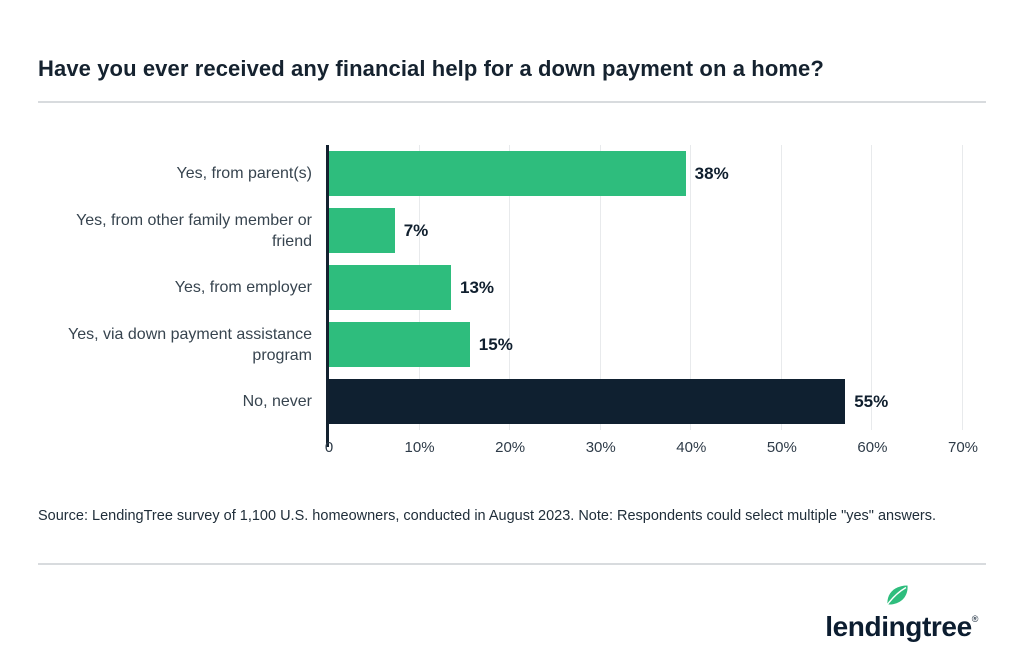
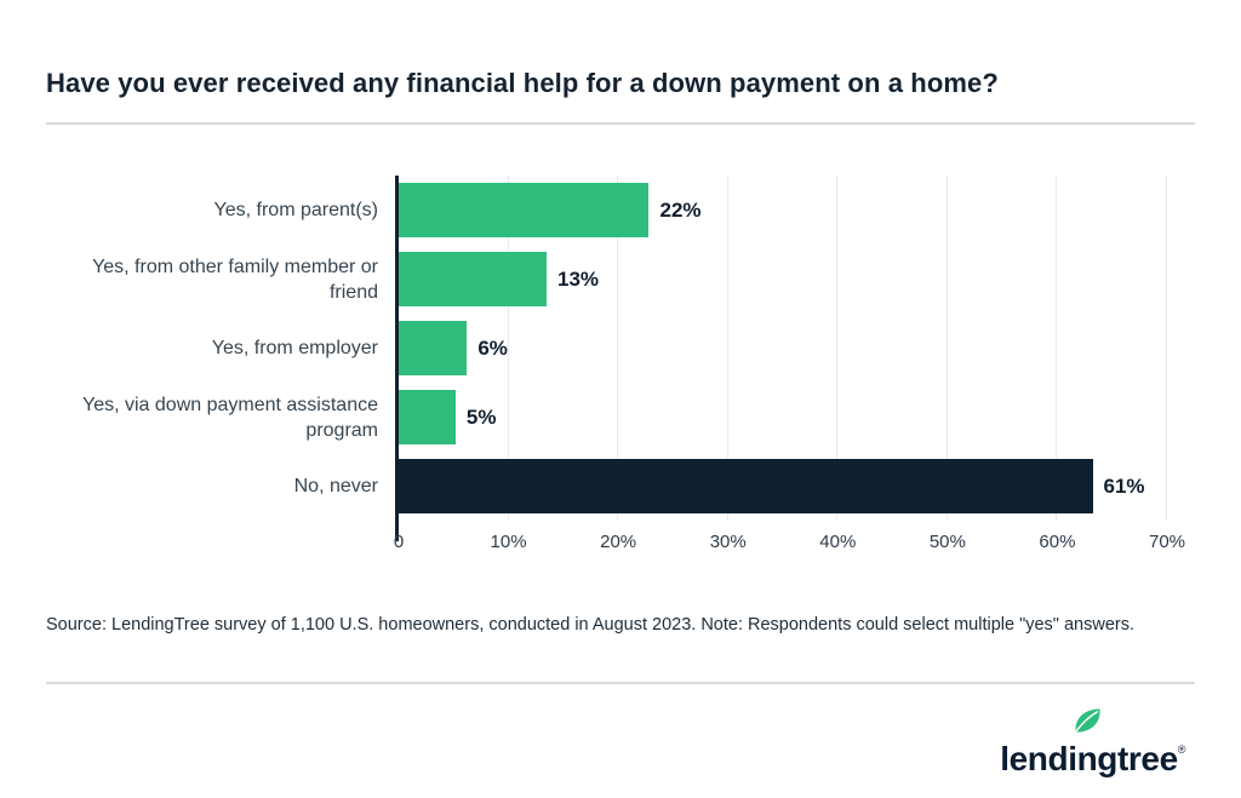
Yes, from parent(s): 38% -> 22%
Yes, from other family member or friend: 7% -> 13%
Yes, from employer: 13% -> 6%
Yes, via down payment assistance program: 15% -> 5%
No, never: 55% -> 61%
